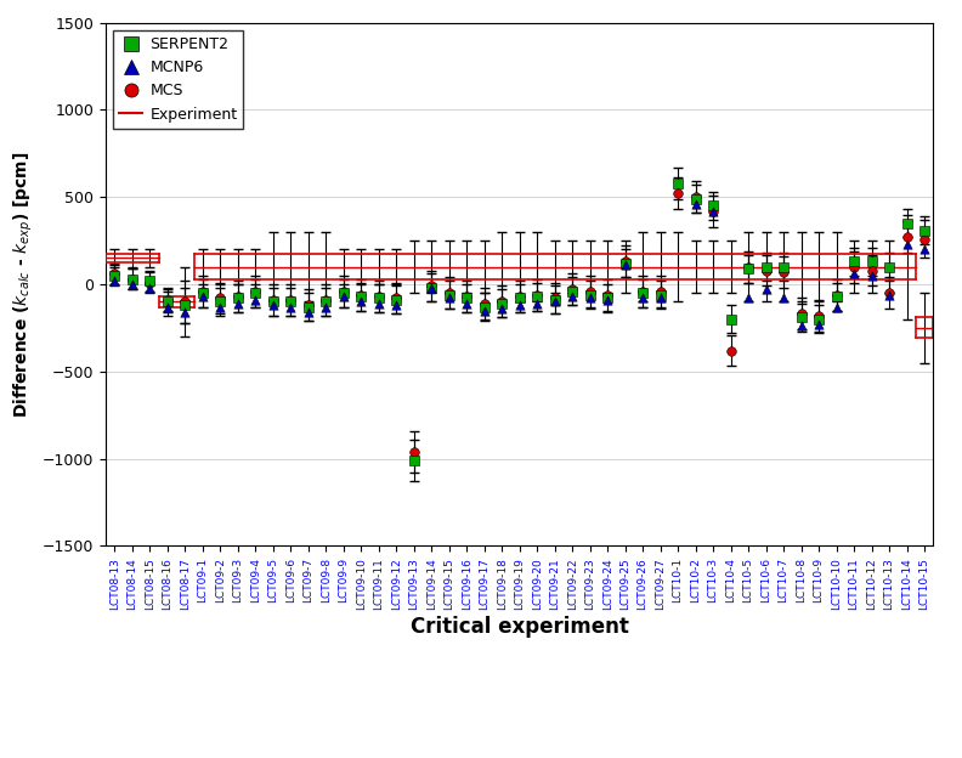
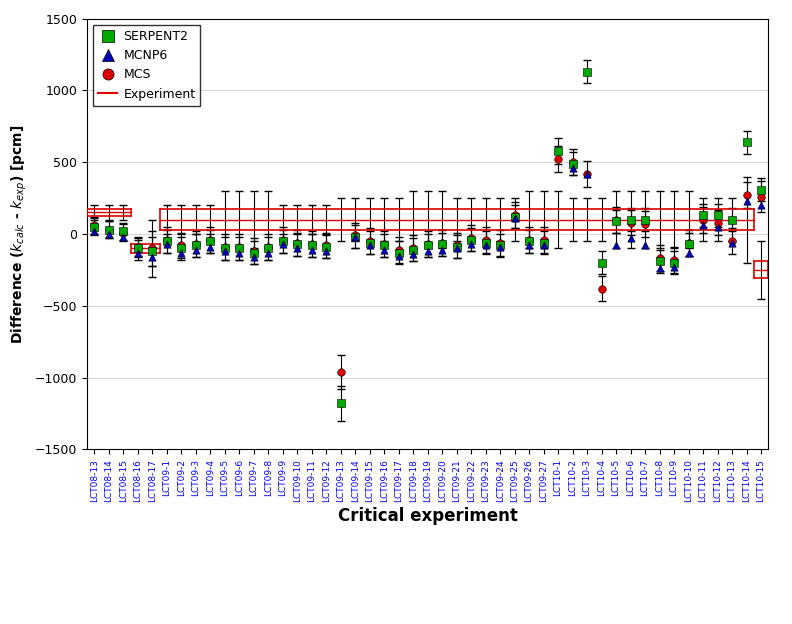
SERPENT2/LCT09-13: -1010 -> -1180
SERPENT2/LCT10-3: 450 -> 1130
SERPENT2/LCT10-14: 350 -> 640
